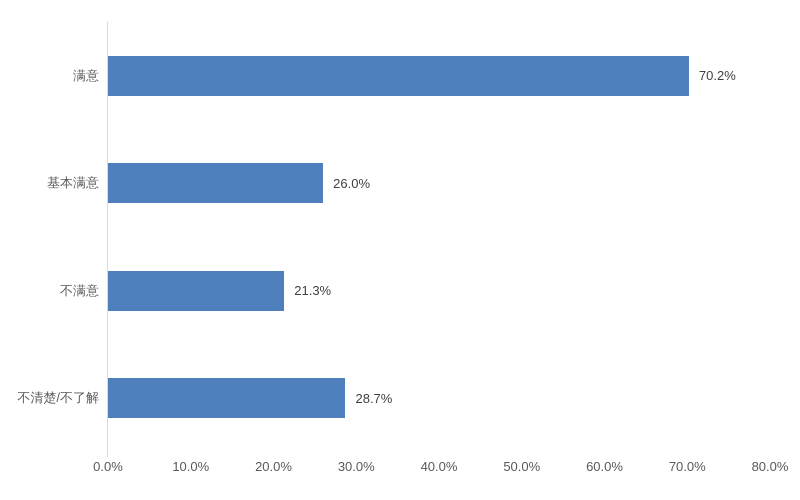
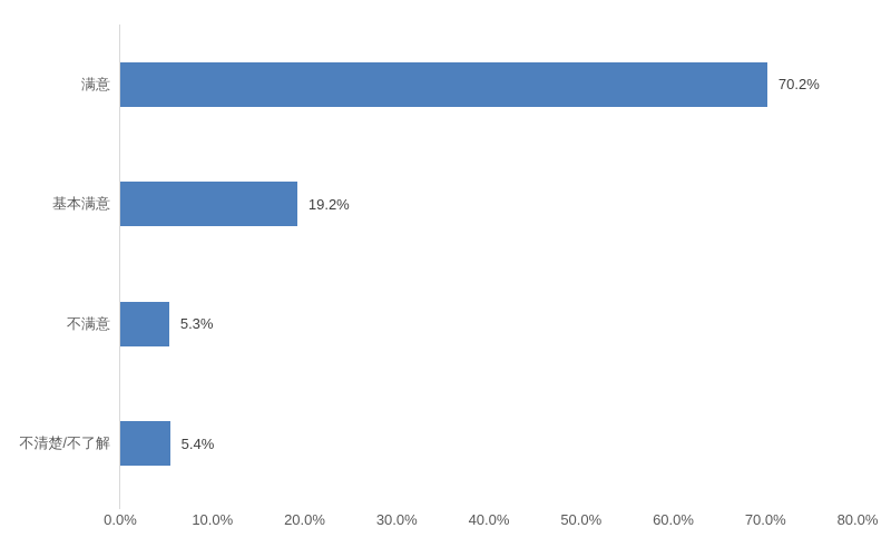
基本满意: 26.0% -> 19.2%
不满意: 21.3% -> 5.3%
不清楚/不了解: 28.7% -> 5.4%
